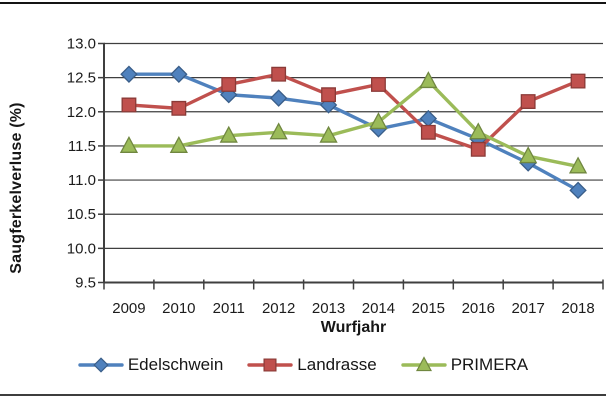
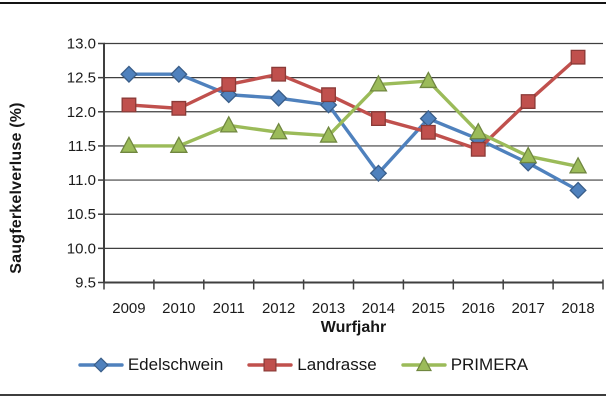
PRIMERA/2011: 11.7 -> 11.8
Edelschwein/2014: 11.8 -> 11.1
Landrasse/2014: 12.4 -> 11.9
PRIMERA/2014: 11.8 -> 12.4
Landrasse/2018: 12.4 -> 12.8
